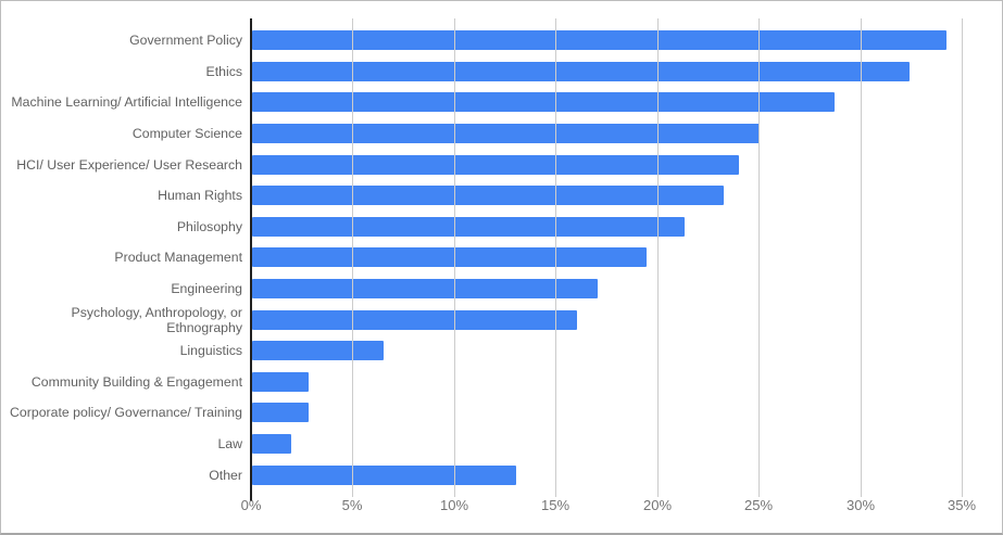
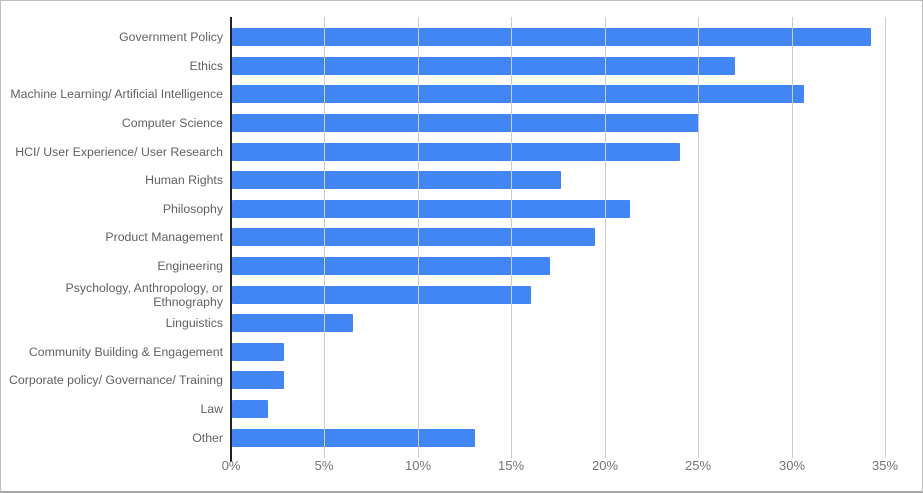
Ethics: 32.4% -> 26.9%
Machine Learning/ Artificial Intelligence: 28.7% -> 30.6%
Human Rights: 23.2% -> 17.6%
